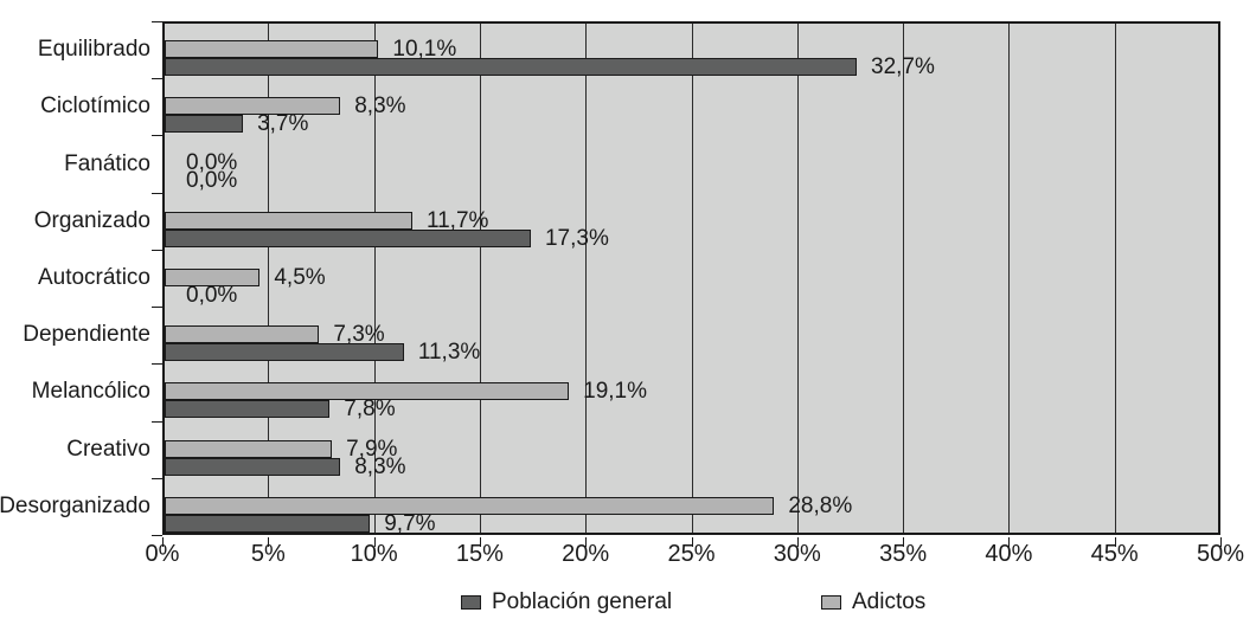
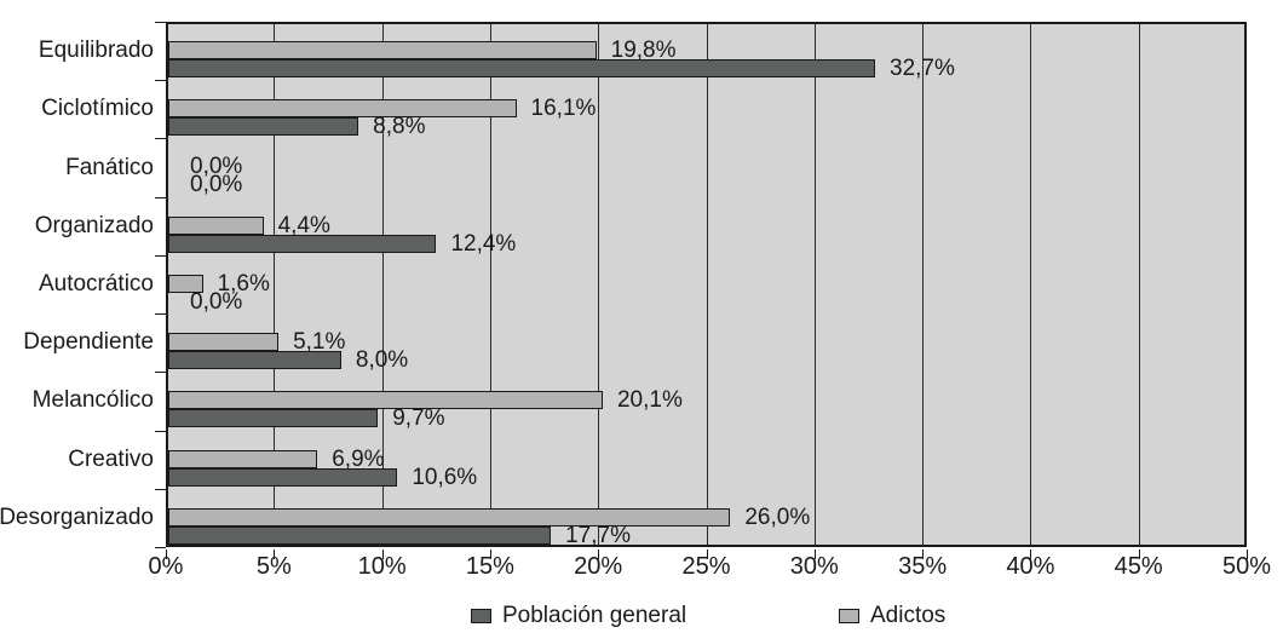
Adictos/Equilibrado: 10,1% -> 19,8%
Población general/Ciclotímico: 3,7% -> 8,8%
Adictos/Ciclotímico: 8,3% -> 16,1%
Población general/Organizado: 17,3% -> 12,4%
Adictos/Organizado: 11,7% -> 4,4%
Adictos/Autocrático: 4,5% -> 1,6%
Población general/Dependiente: 11,3% -> 8,0%
Adictos/Dependiente: 7,3% -> 5,1%
Población general/Melancólico: 7,8% -> 9,7%
Adictos/Melancólico: 19,1% -> 20,1%
Población general/Creativo: 8,3% -> 10,6%
Adictos/Creativo: 7,9% -> 6,9%
Población general/Desorganizado: 9,7% -> 17,7%
Adictos/Desorganizado: 28,8% -> 26,0%
